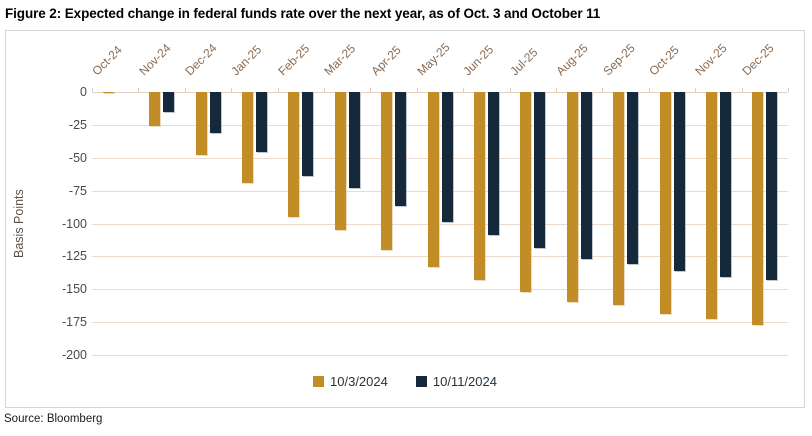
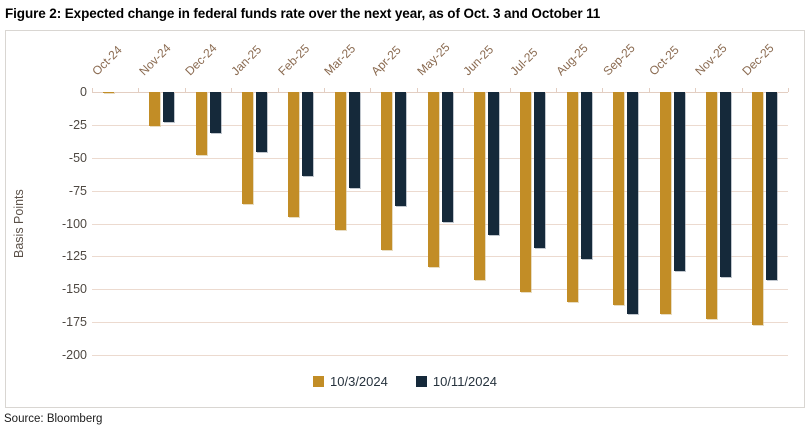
10/11/2024/Nov-24: -15 -> -23
10/3/2024/Jan-25: -69 -> -85
10/11/2024/Sep-25: -131 -> -169
